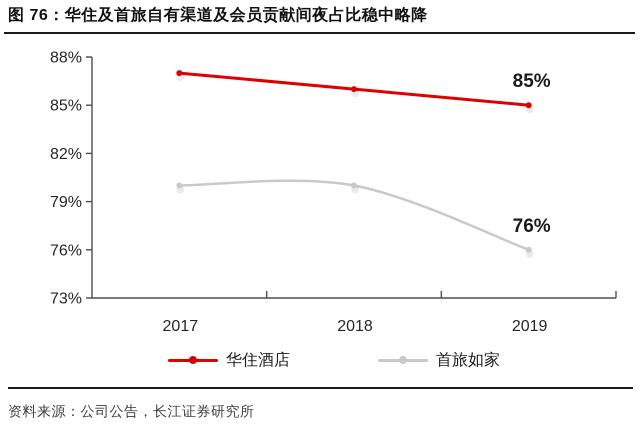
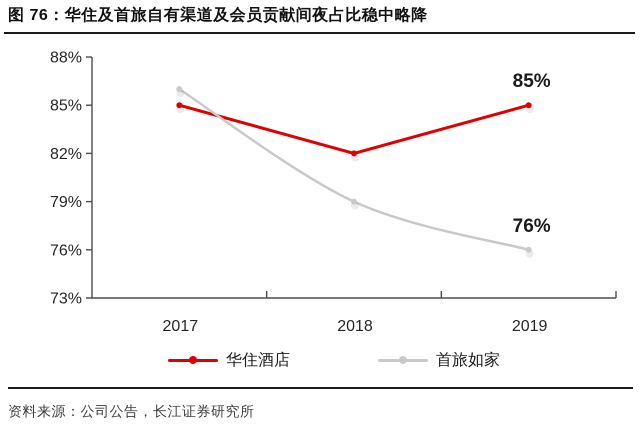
华住酒店/2017: 87% -> 85%
首旅如家/2017: 80% -> 86%
华住酒店/2018: 86% -> 82%
首旅如家/2018: 80% -> 79%
